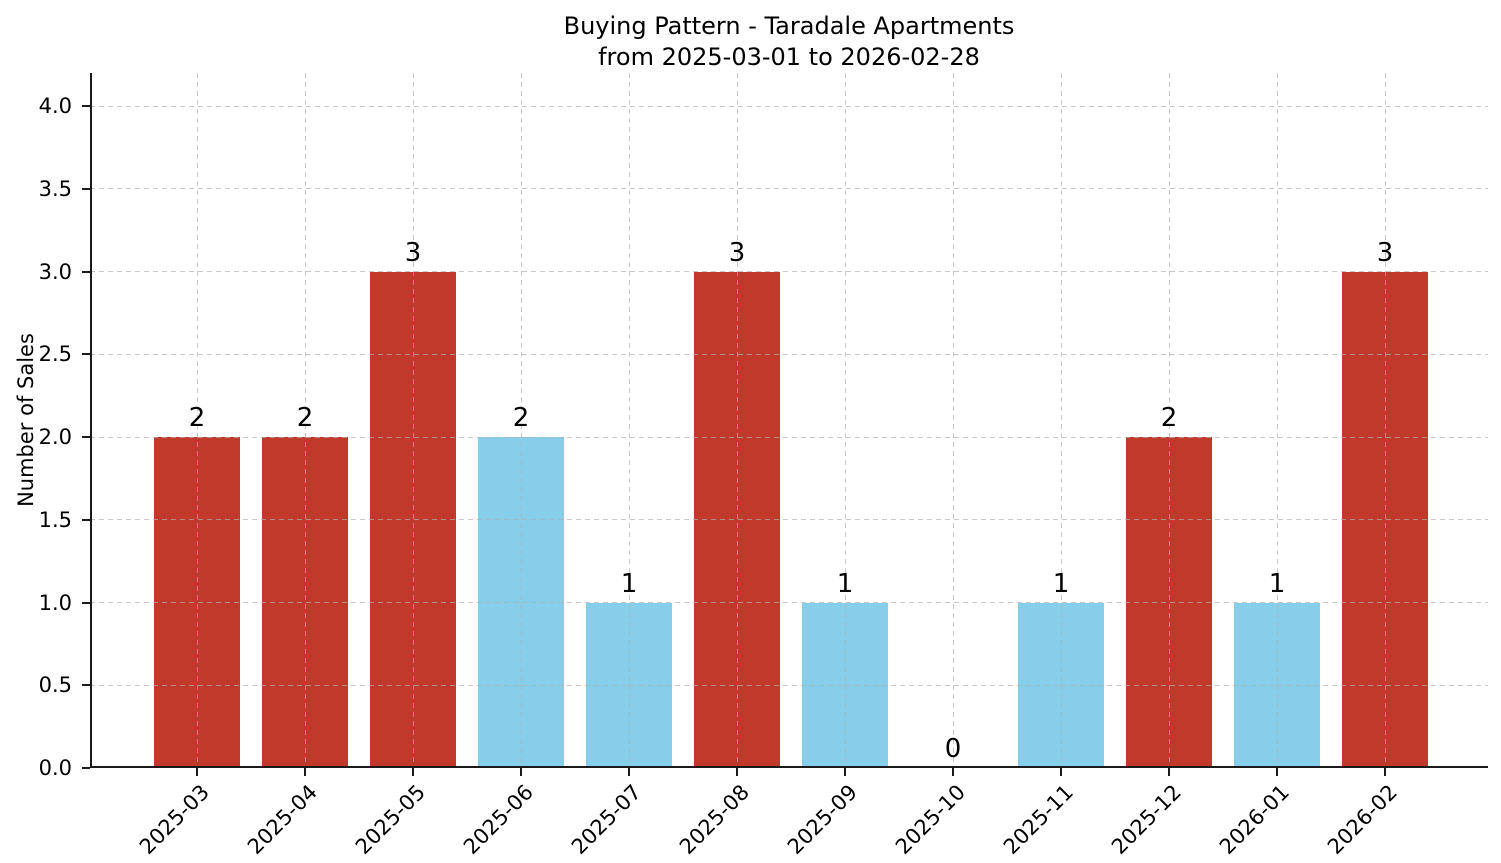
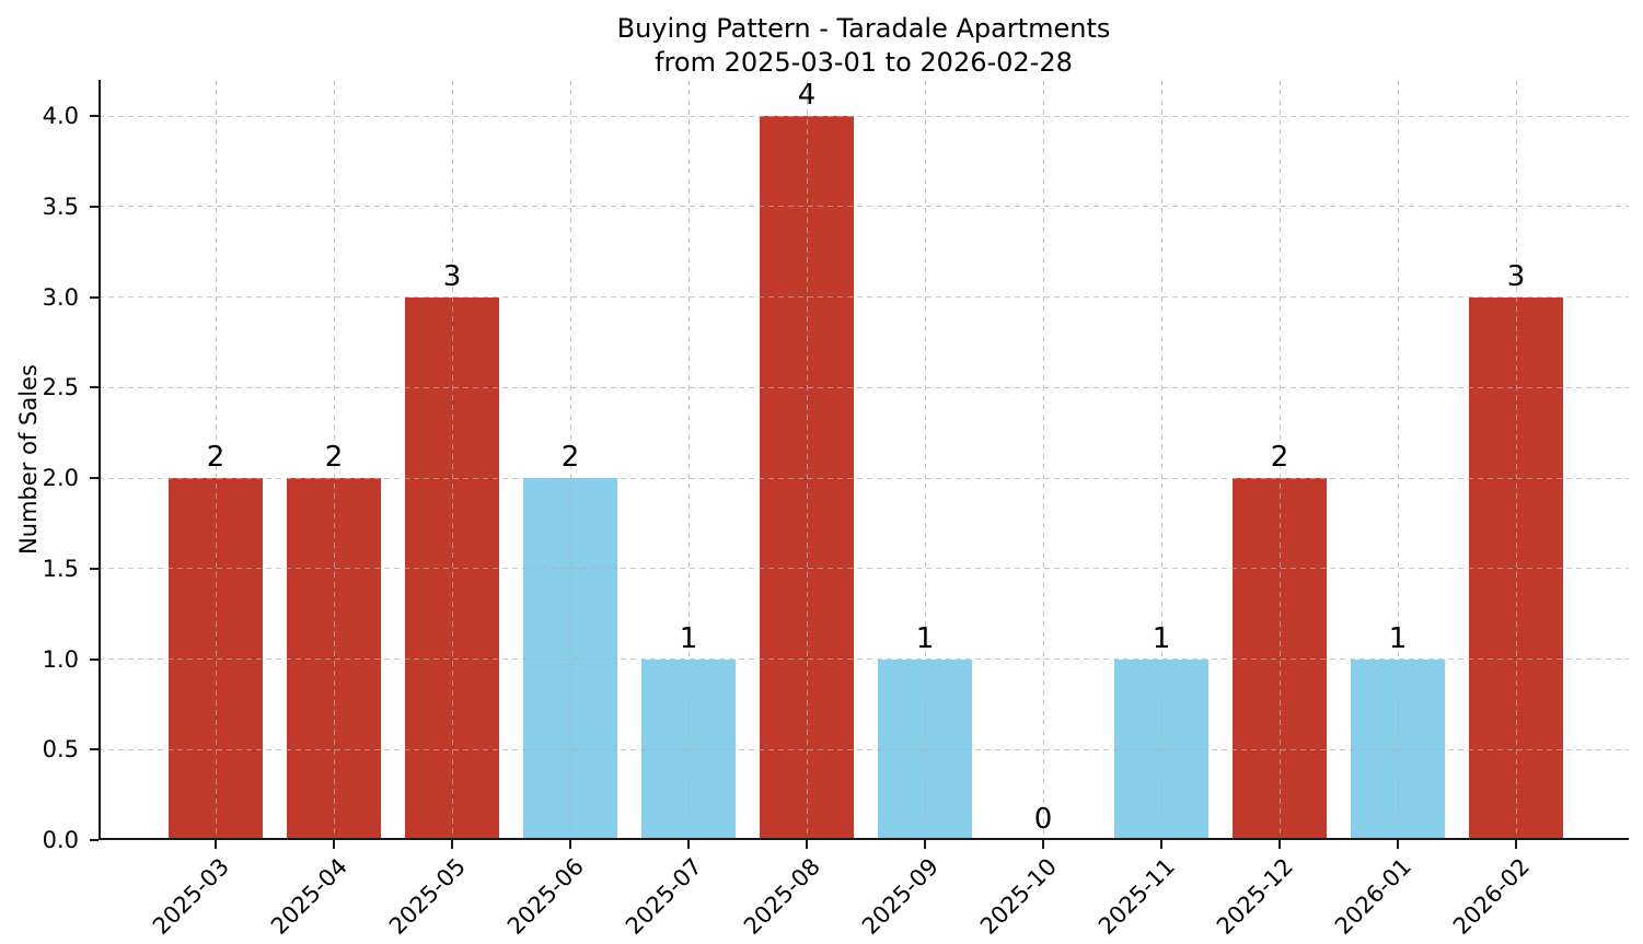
2025-08: 3 -> 4
